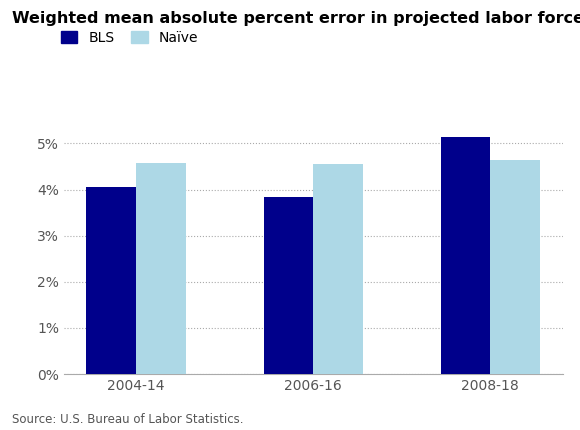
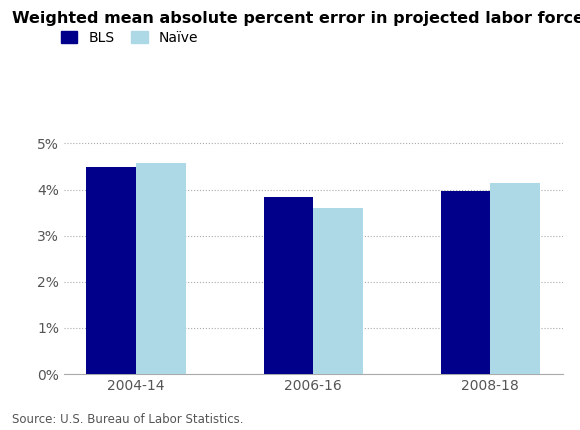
BLS/2004-14: 4.05% -> 4.50%
Naïve/2006-16: 4.55% -> 3.60%
BLS/2008-18: 5.15% -> 3.97%
Naïve/2008-18: 4.65% -> 4.15%
